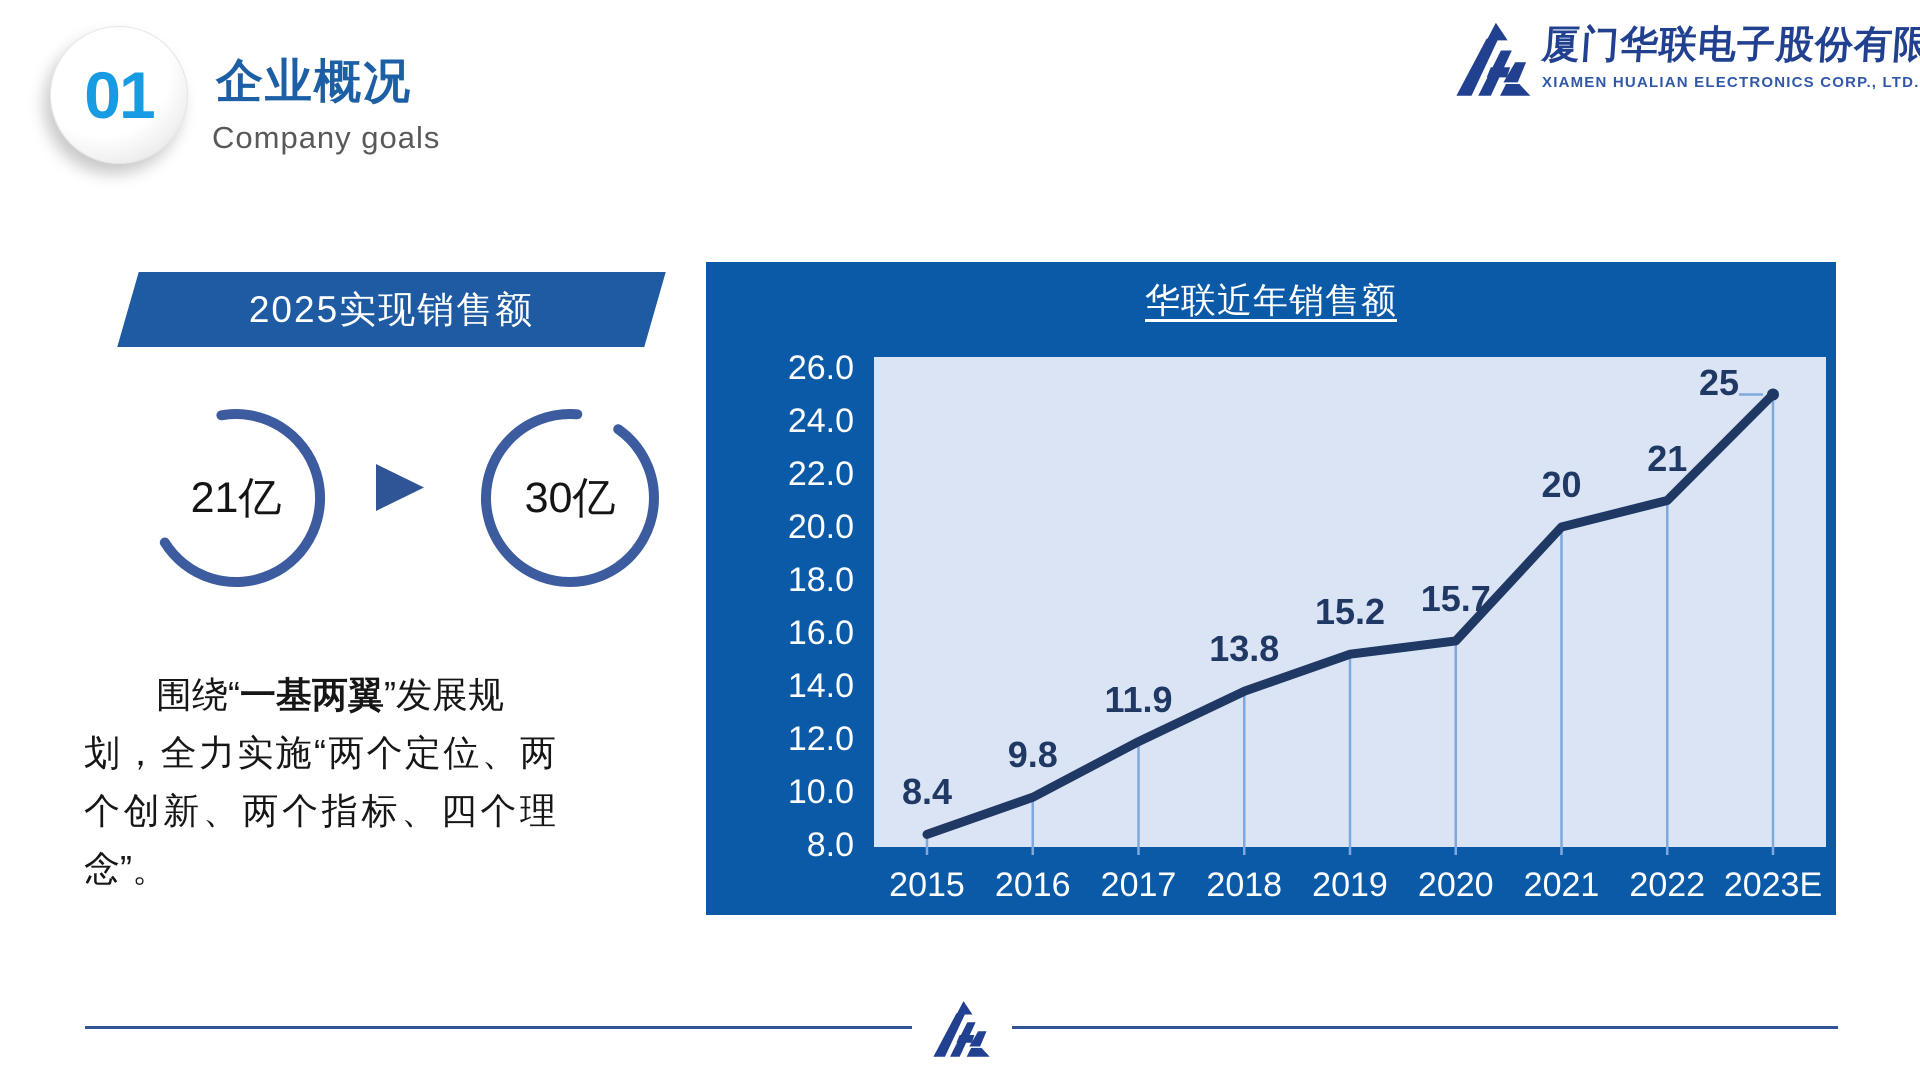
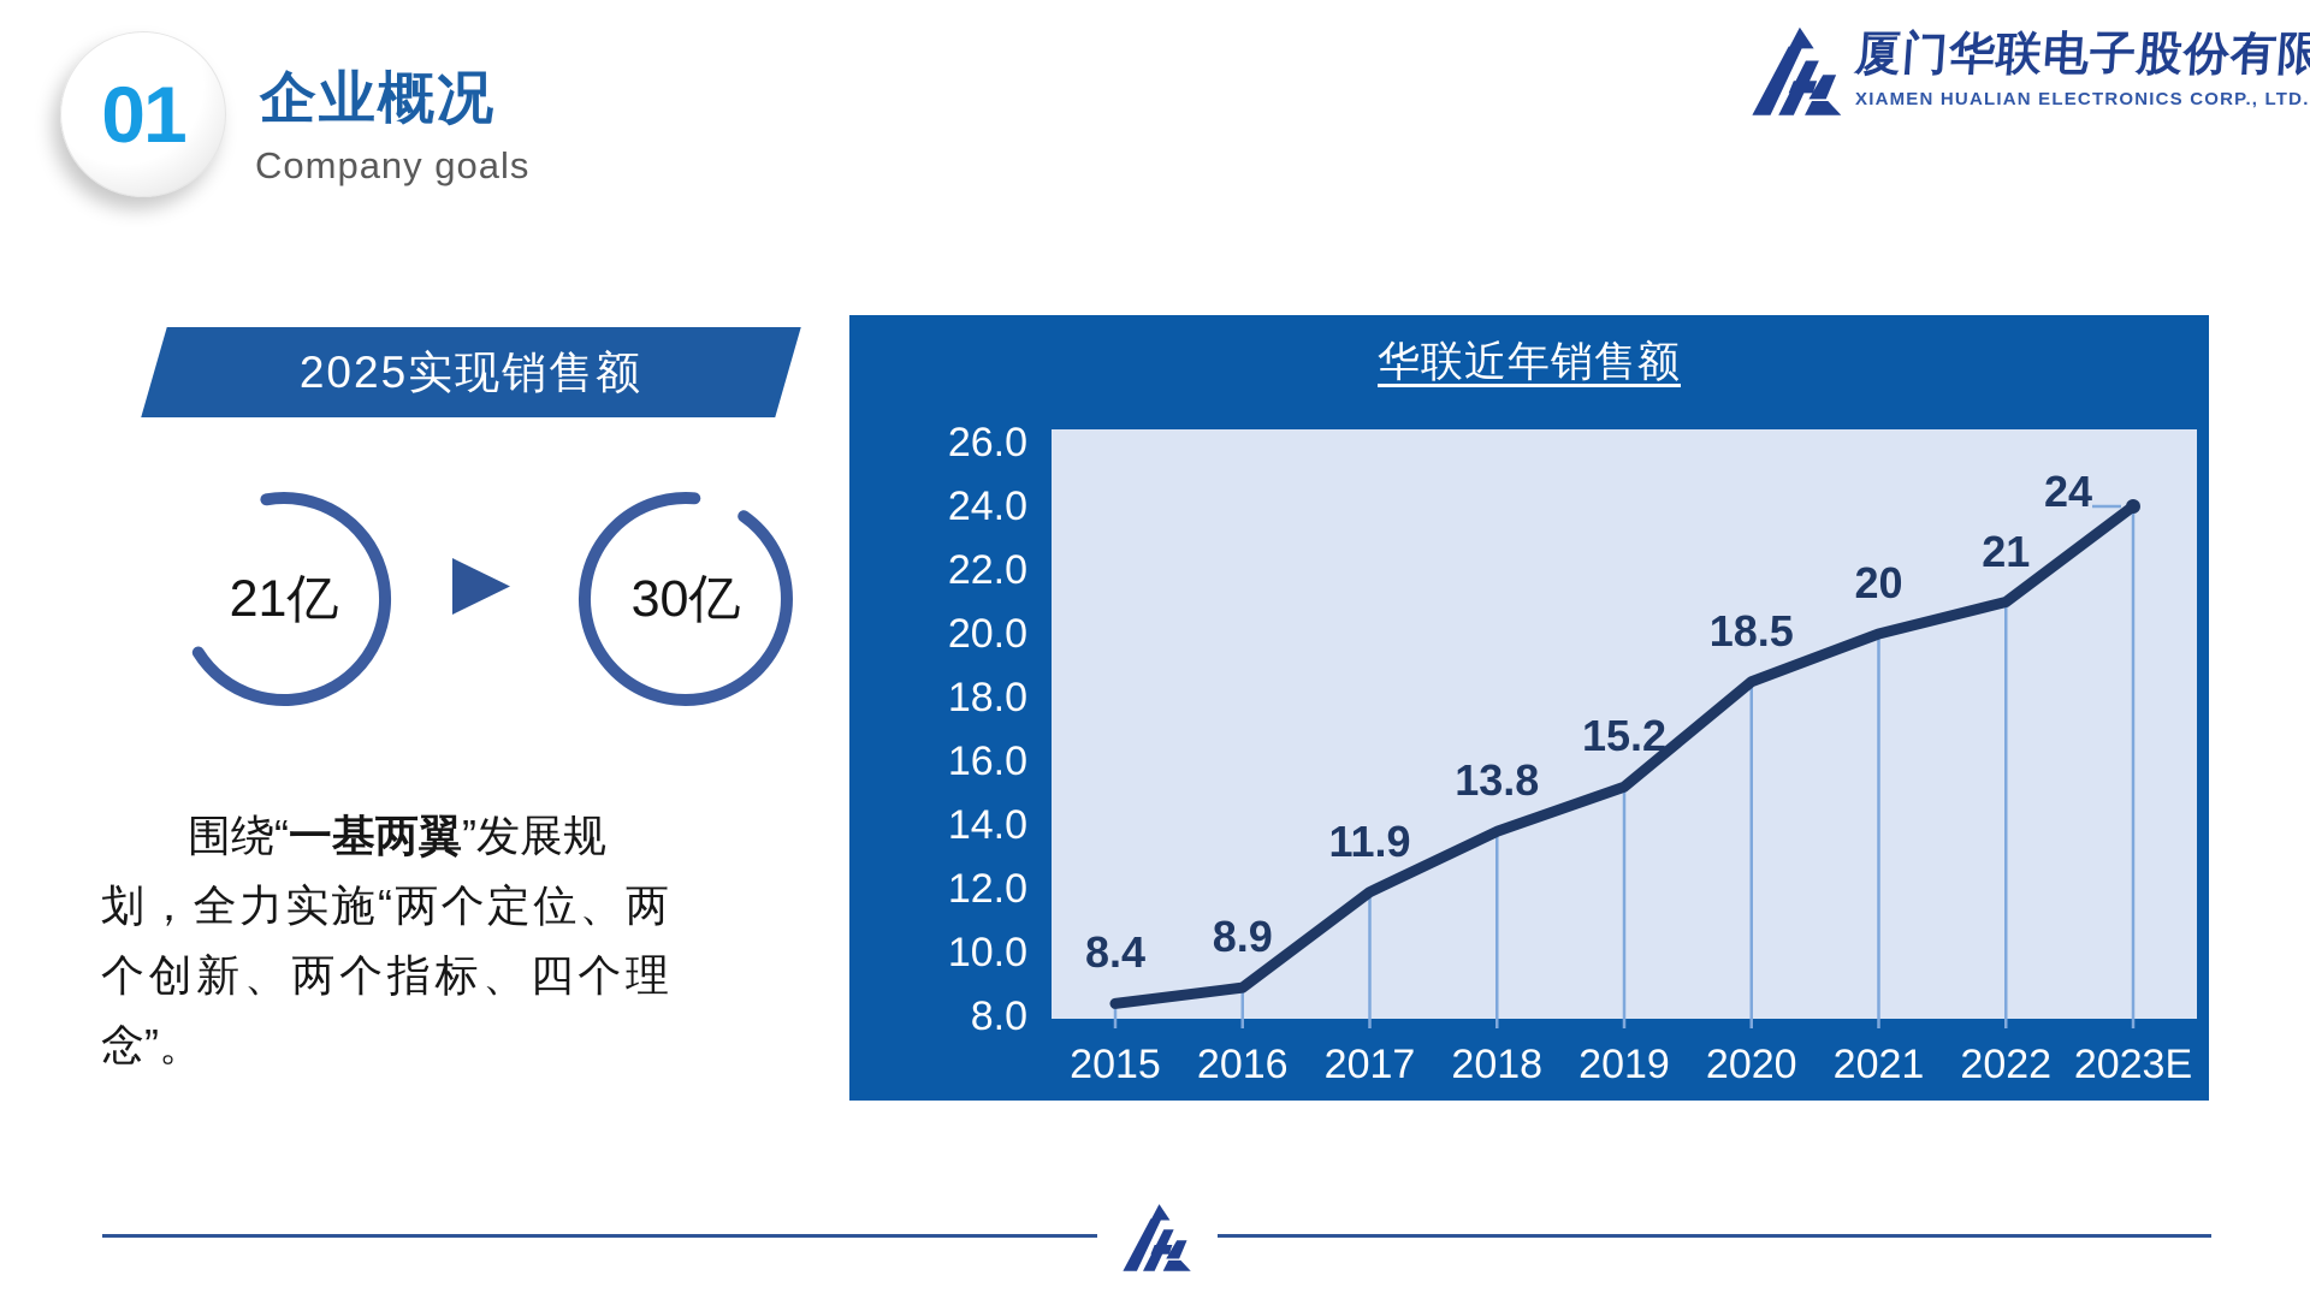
2016: 9.8 -> 8.9
2020: 15.7 -> 18.5
2023E: 25 -> 24
